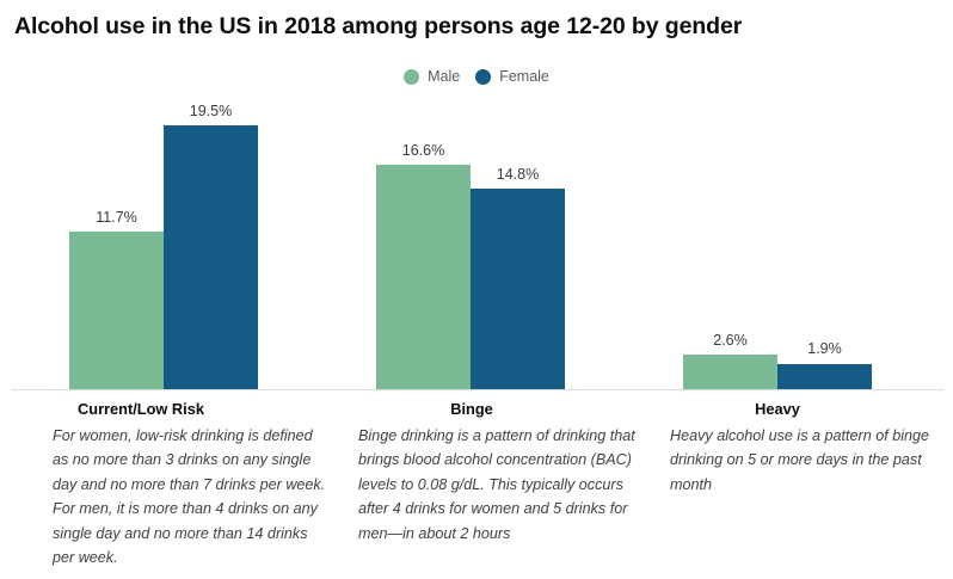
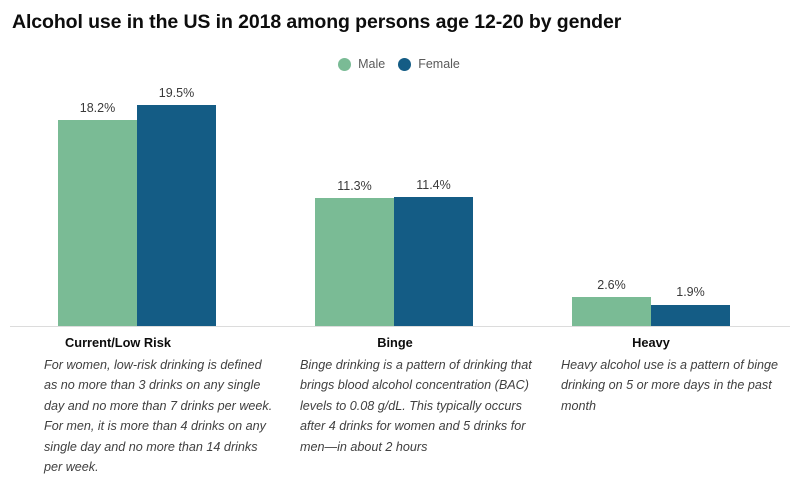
Male/Current/Low Risk: 11.7% -> 18.2%
Male/Binge: 16.6% -> 11.3%
Female/Binge: 14.8% -> 11.4%
